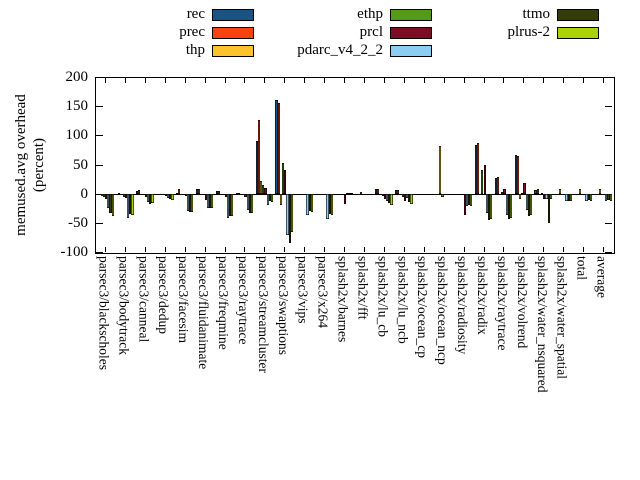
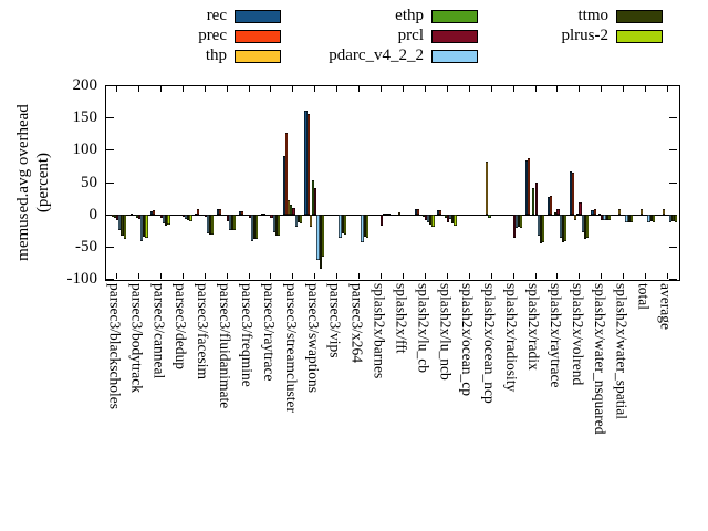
ttmo/splash2x/water_nsquared: -50 -> -10
